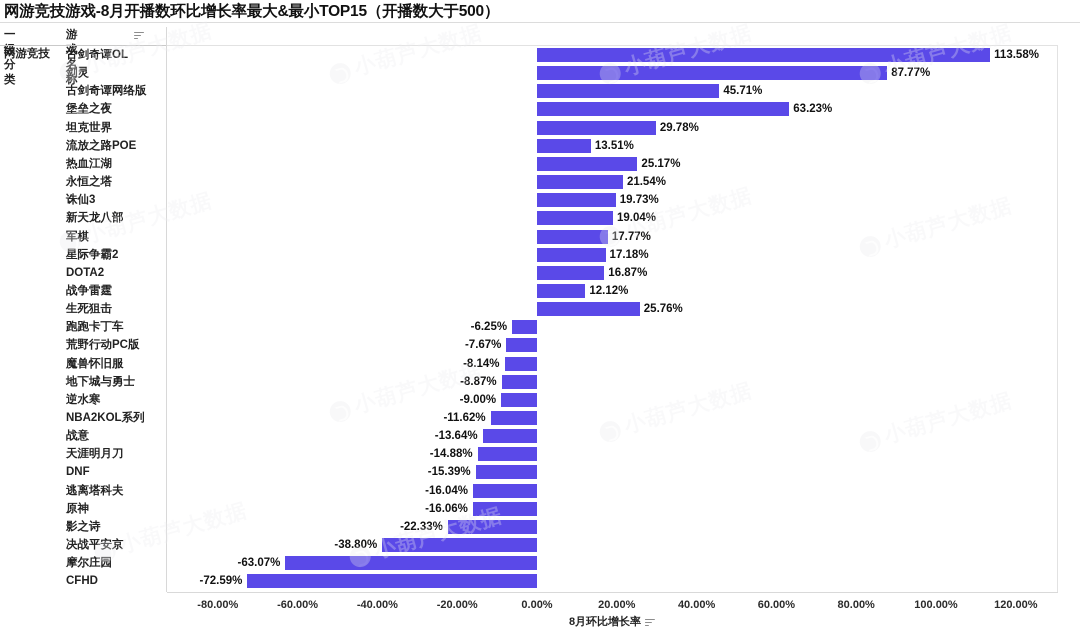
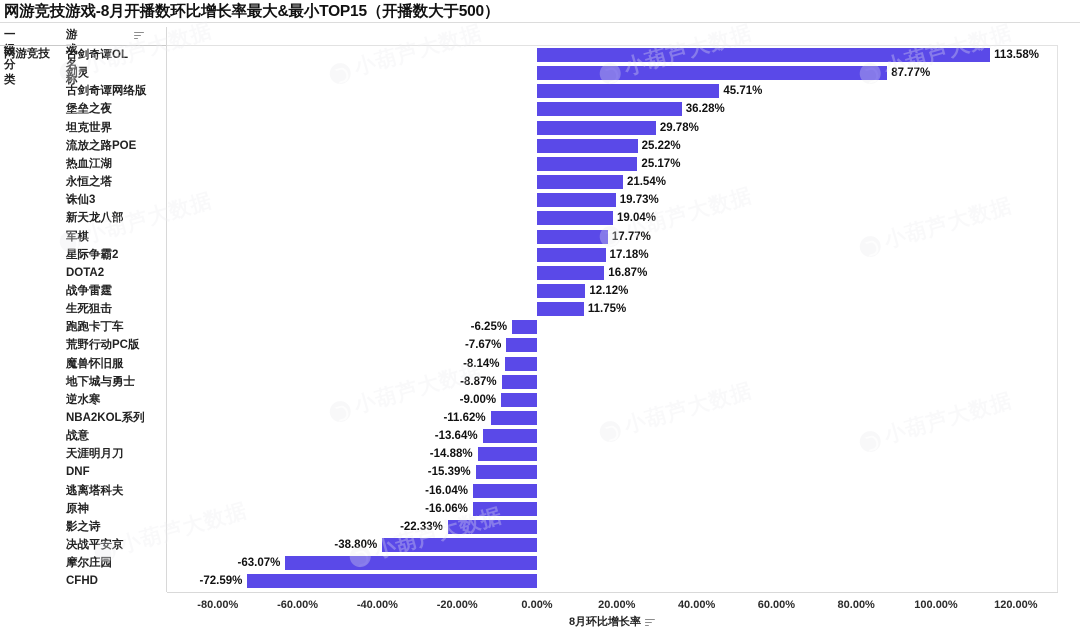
堡垒之夜: 63.23% -> 36.28%
流放之路POE: 13.51% -> 25.22%
生死狙击: 25.76% -> 11.75%
